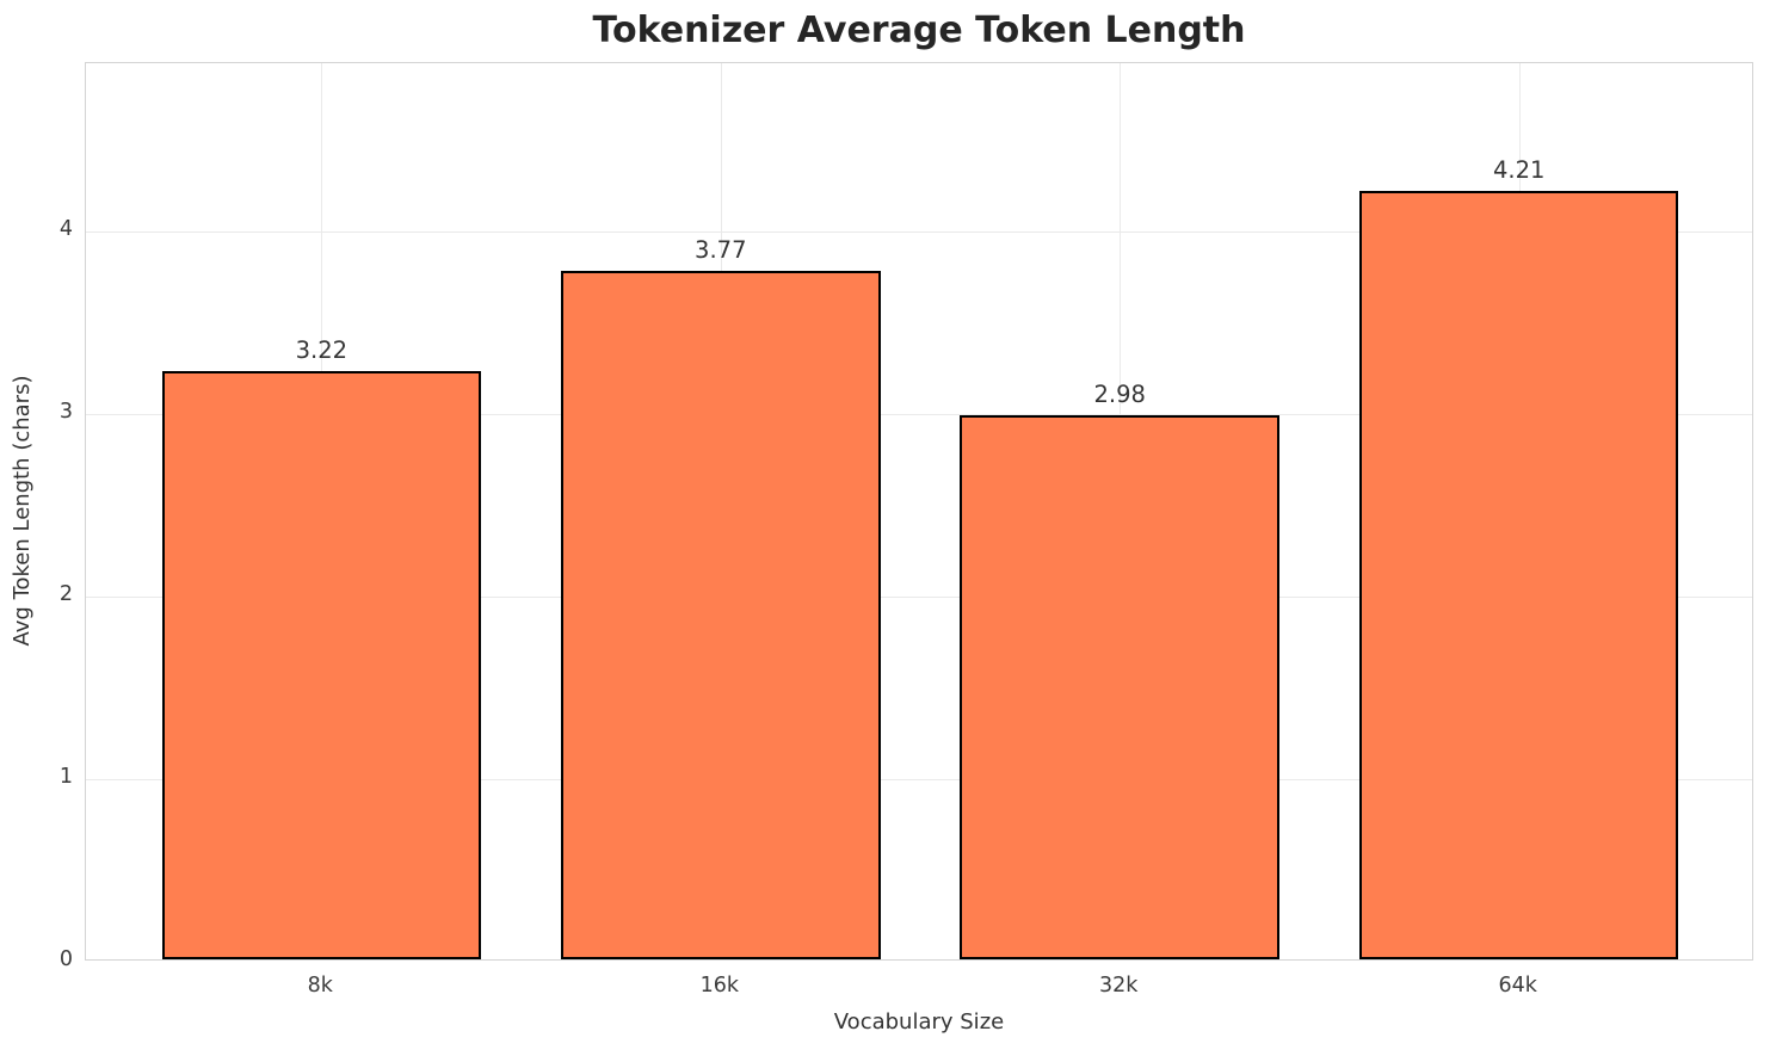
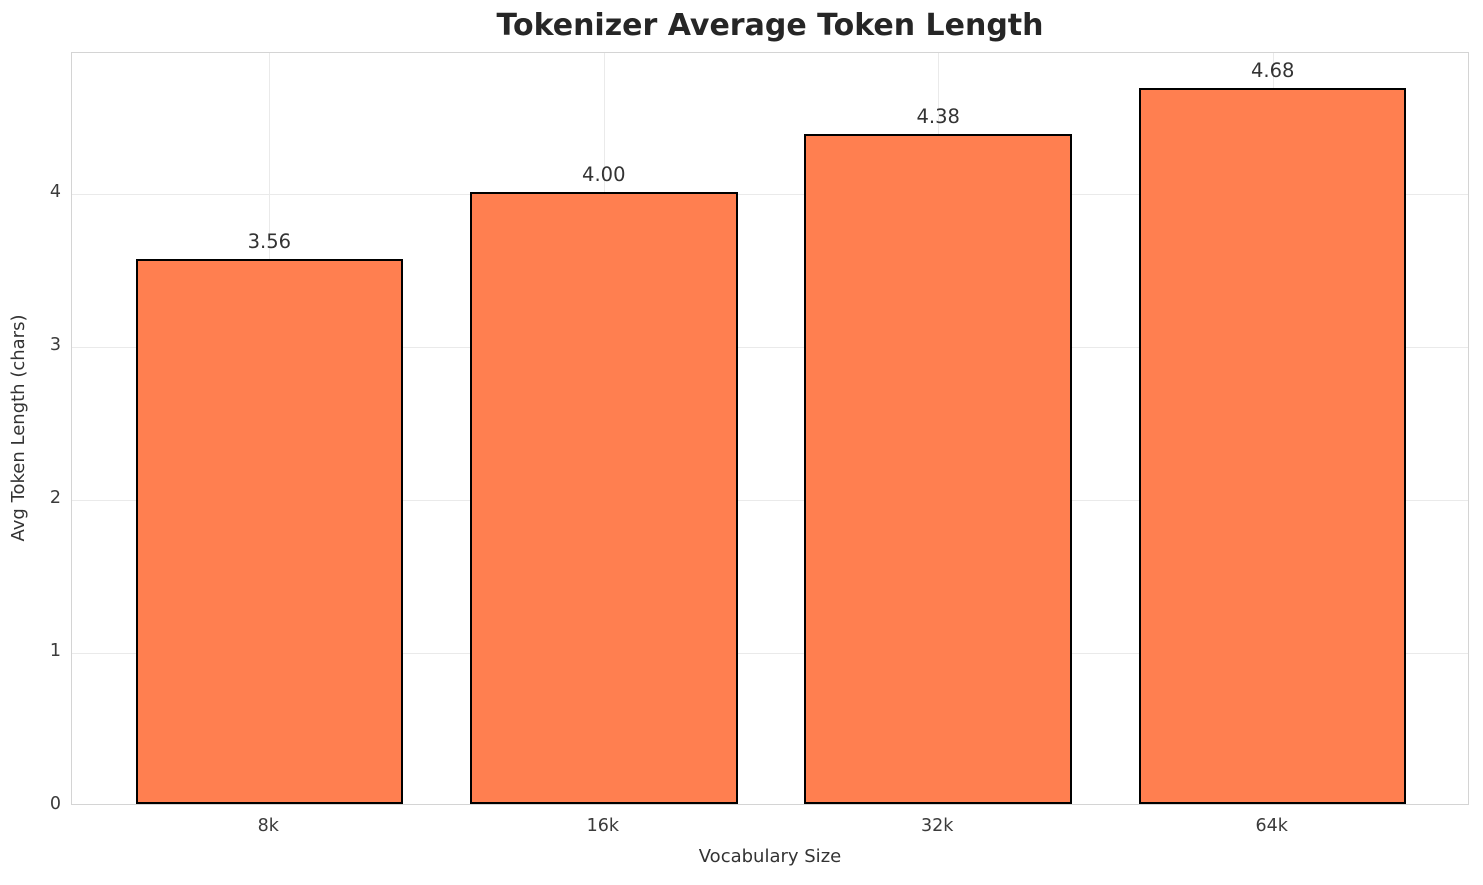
8k: 3.22 -> 3.56
16k: 3.77 -> 4.00
32k: 2.98 -> 4.38
64k: 4.21 -> 4.68
